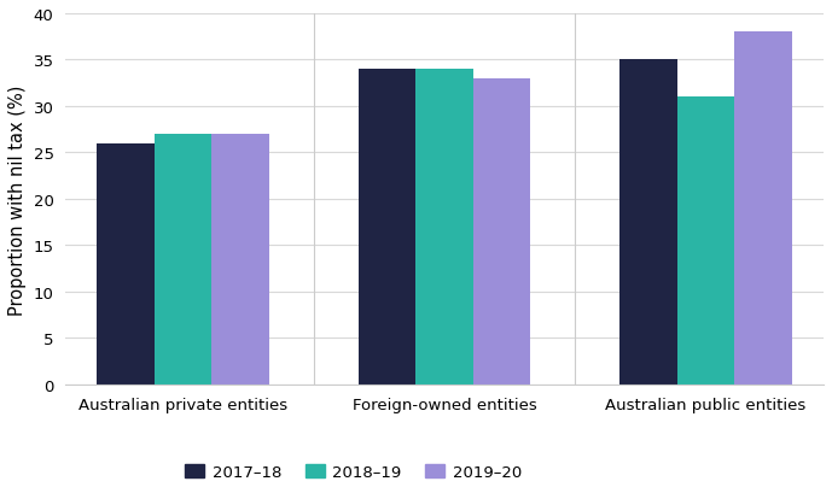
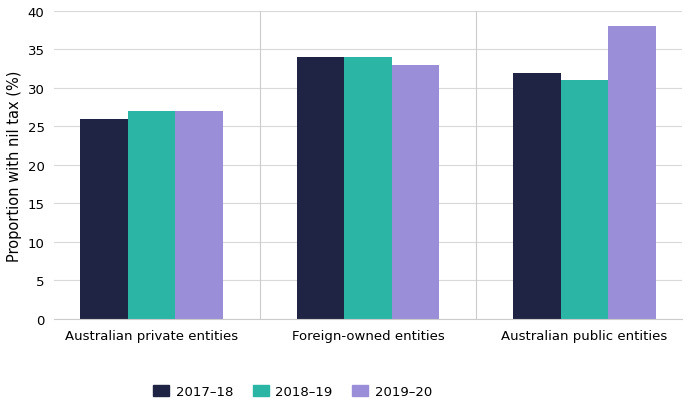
2017–18/Australian public entities: 35 -> 32
